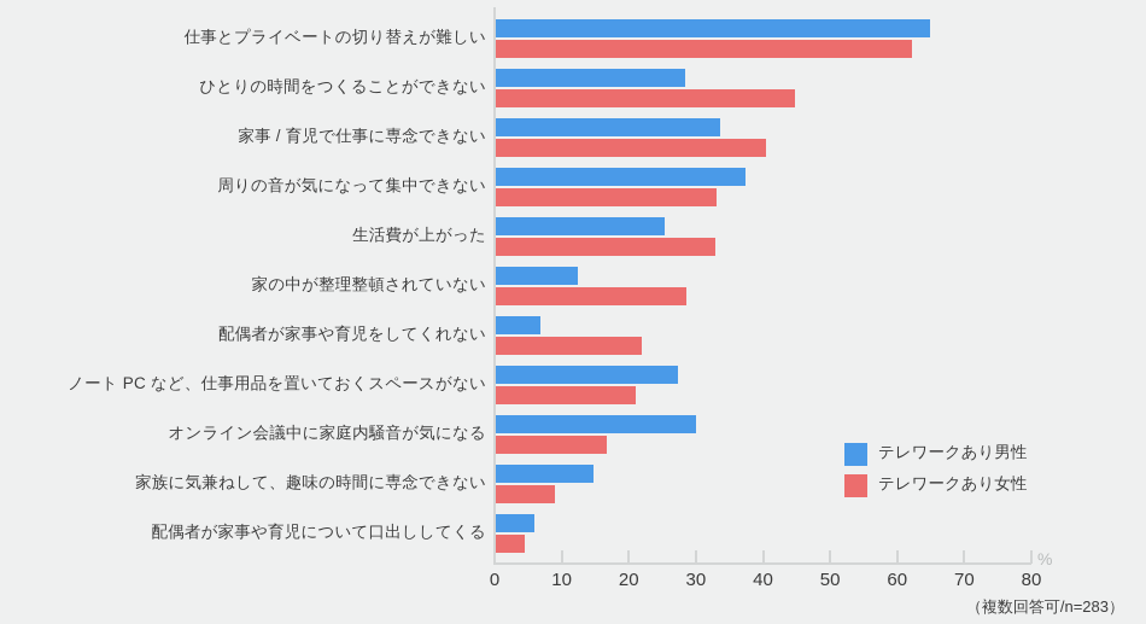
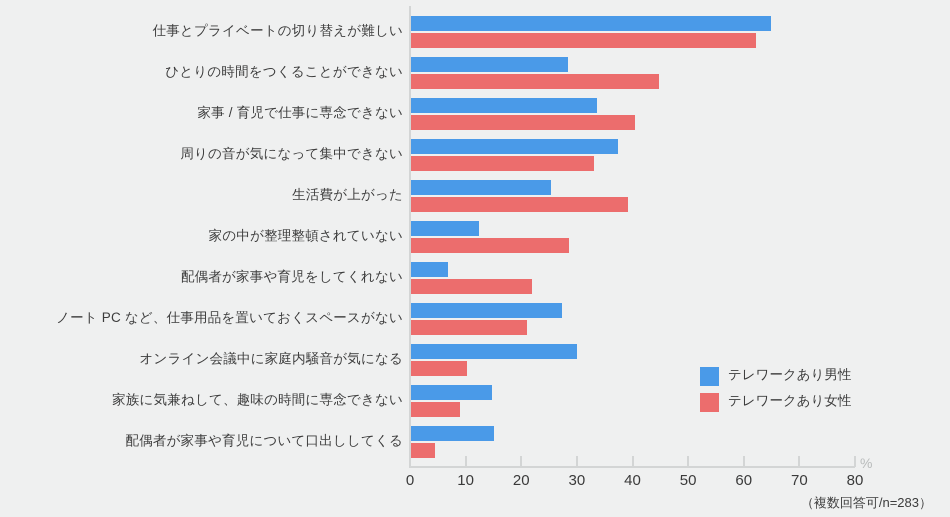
テレワークあり女性/生活費が上がった: 33 -> 39
テレワークあり女性/オンライン会議中に家庭内騒音が気になる: 16 -> 10
テレワークあり男性/配偶者が家事や育児について口出ししてくる: 6 -> 15
